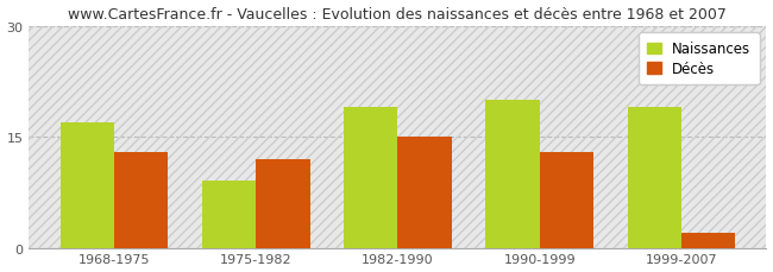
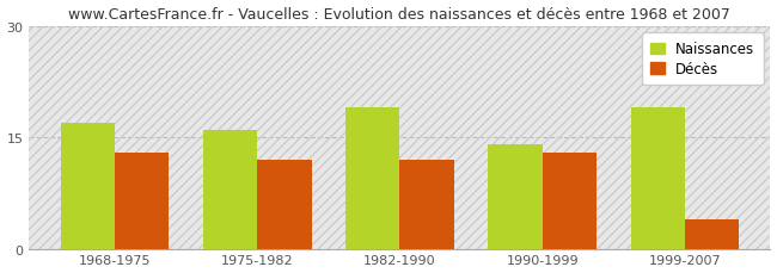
Naissances/1975-1982: 9 -> 16
Décès/1982-1990: 15 -> 12
Naissances/1990-1999: 20 -> 14
Décès/1999-2007: 2 -> 4
